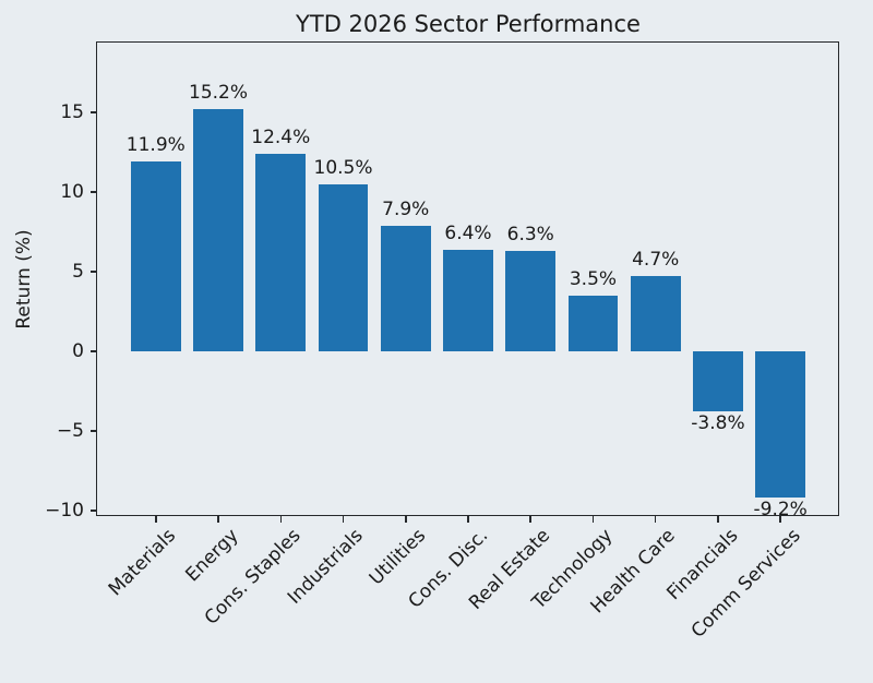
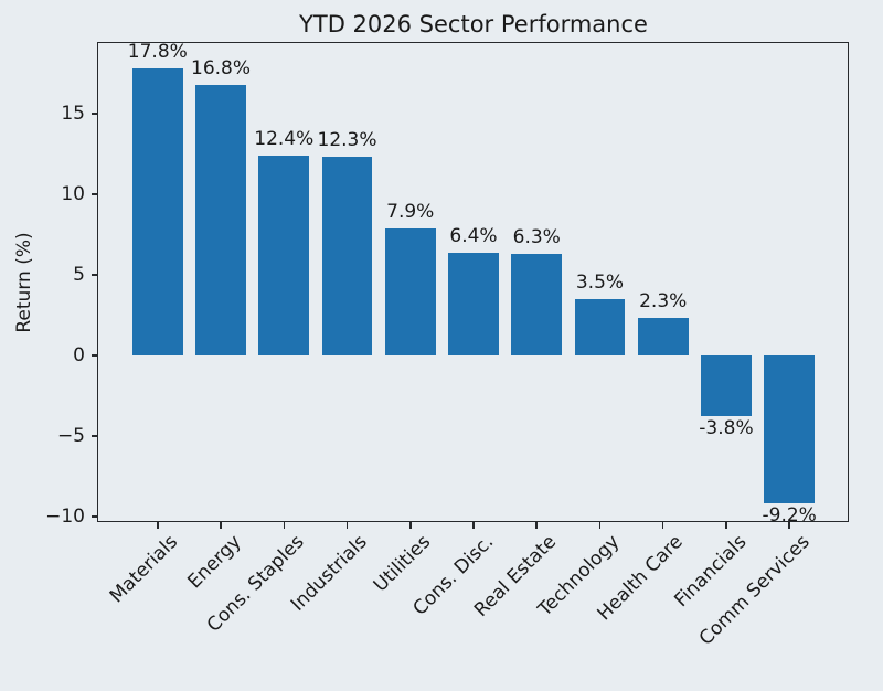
Materials: 11.9% -> 17.8%
Energy: 15.2% -> 16.8%
Industrials: 10.5% -> 12.3%
Health Care: 4.7% -> 2.3%
